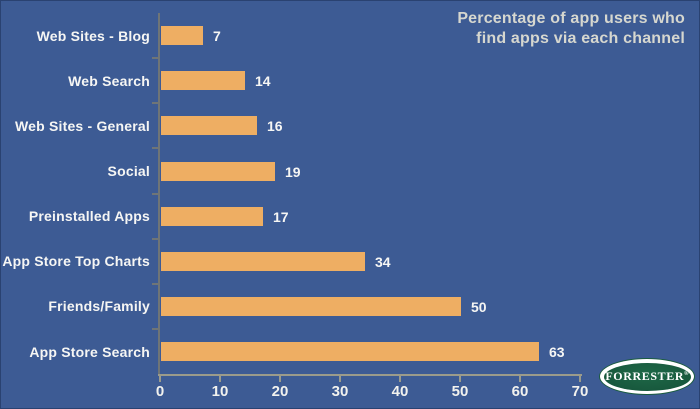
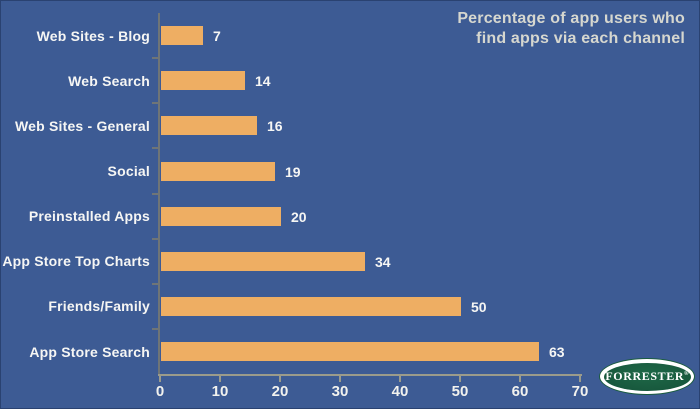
Preinstalled Apps: 17 -> 20
